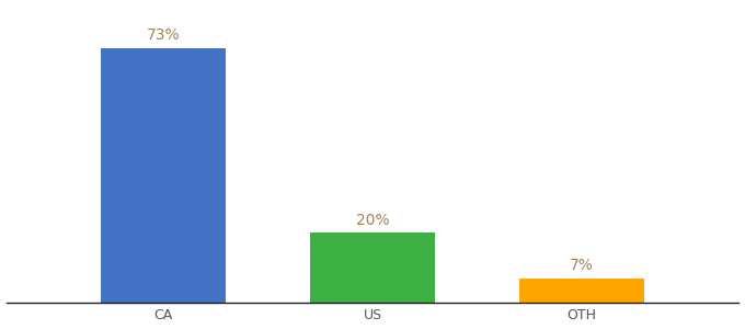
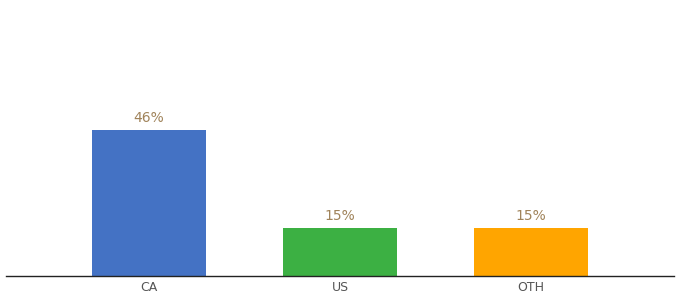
CA: 73% -> 46%
US: 20% -> 15%
OTH: 7% -> 15%
